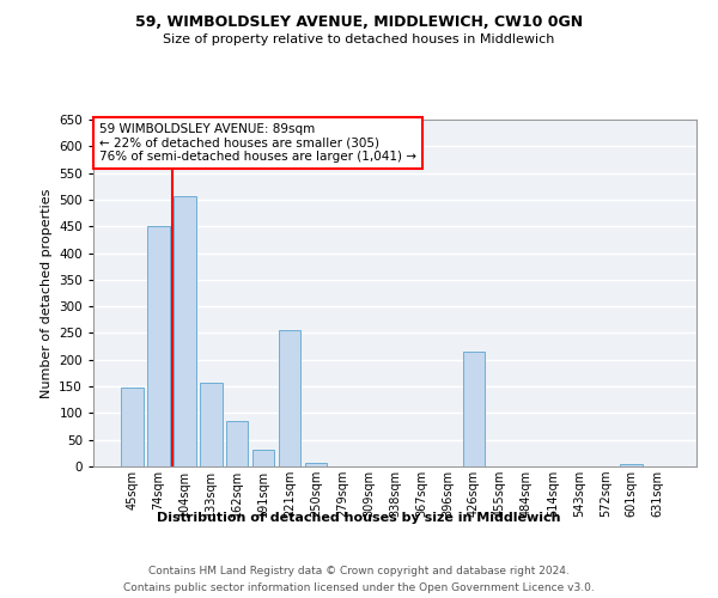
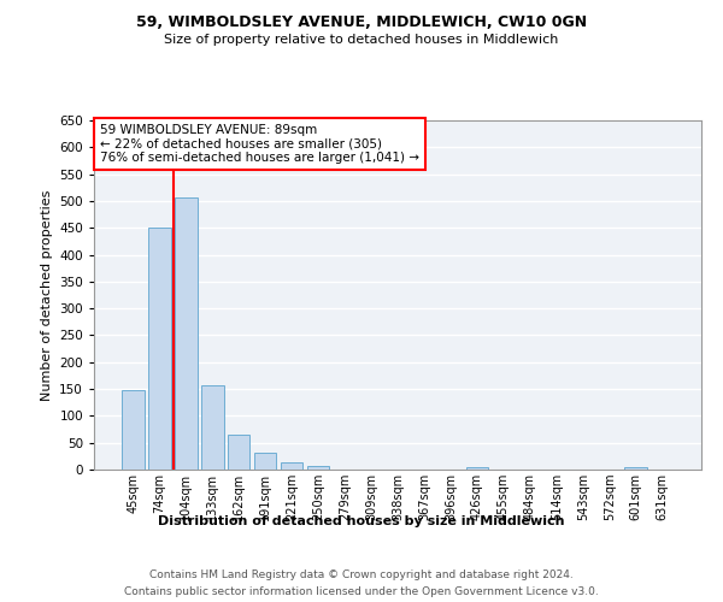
162sqm: 85 -> 65
221sqm: 255 -> 13
426sqm: 215 -> 5
